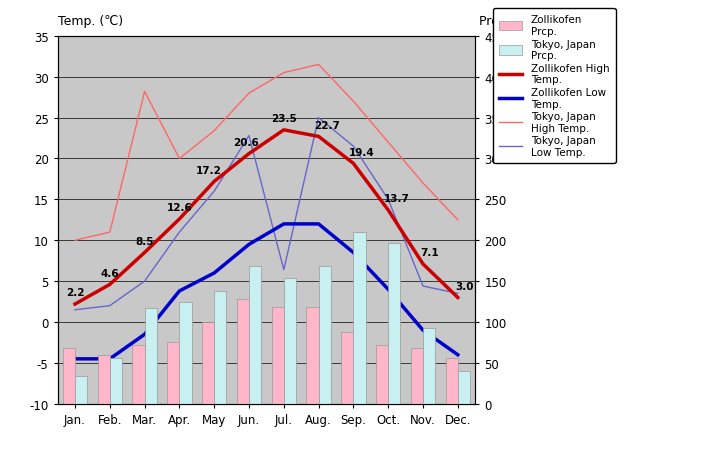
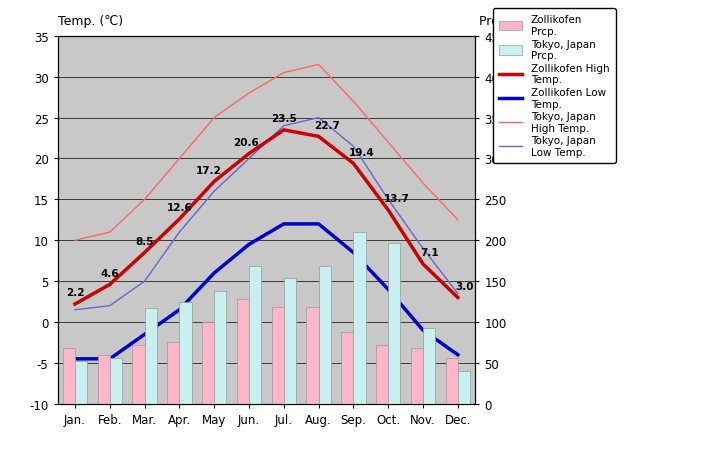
Tokyo, Japan Prcp./Jan.: 34 -> 52
Tokyo, Japan High Temp./Mar.: 28.2 -> 15.0
Zollikofen Low Temp./Apr.: 3.8 -> 1.5
Tokyo, Japan High Temp./May: 23.4 -> 25.0
Tokyo, Japan Low Temp./Jun.: 22.8 -> 20.0
Tokyo, Japan Low Temp./Jul.: 6.4 -> 24.0
Tokyo, Japan Low Temp./Nov.: 4.4 -> 9.0
